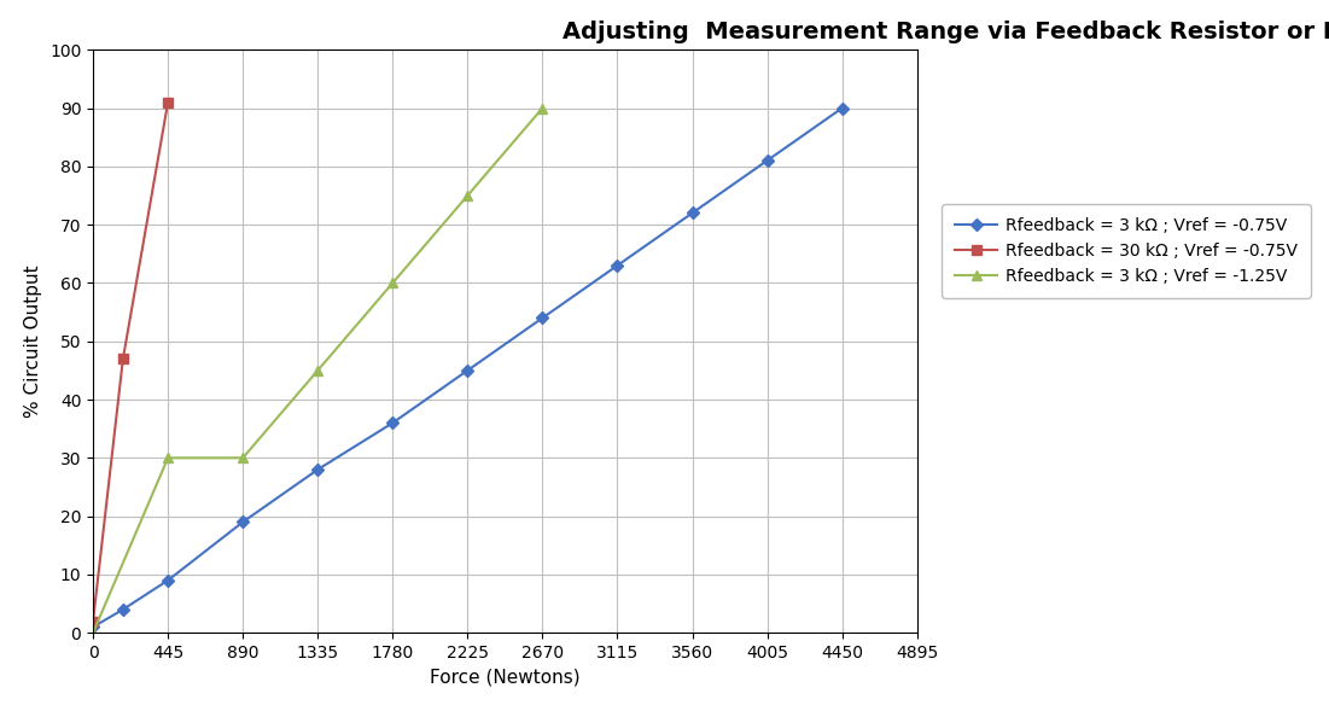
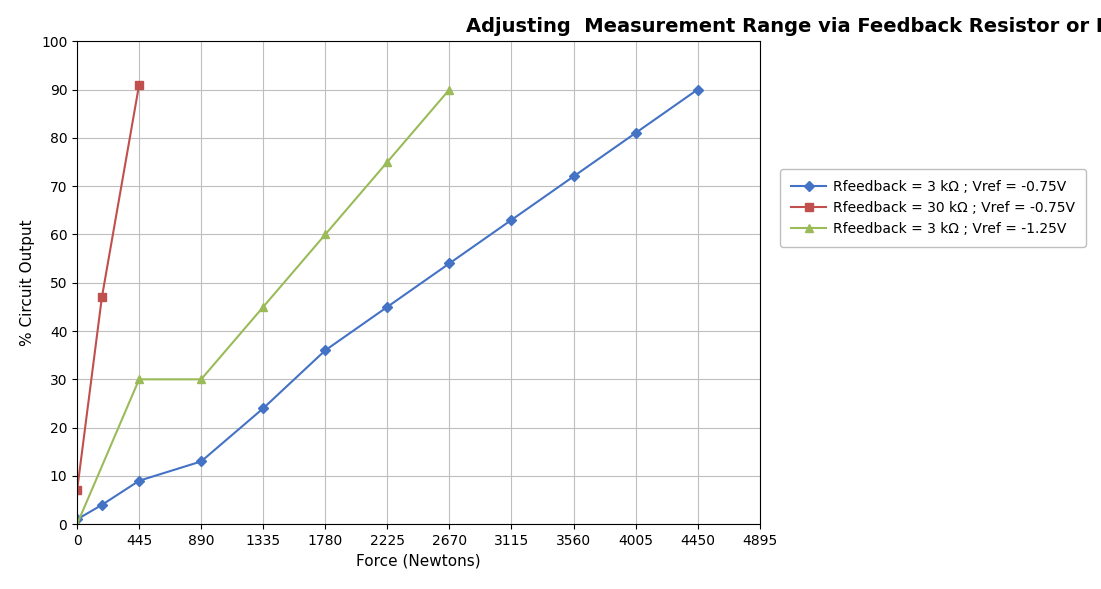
Rfeedback = 30 kΩ ; Vref = -0.75V/0: 2 -> 7
Rfeedback = 3 kΩ ; Vref = -0.75V/890: 19 -> 13
Rfeedback = 3 kΩ ; Vref = -0.75V/1335: 28 -> 24
